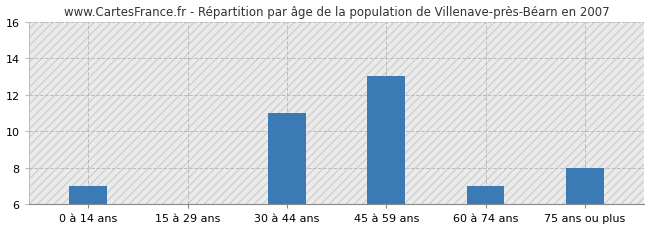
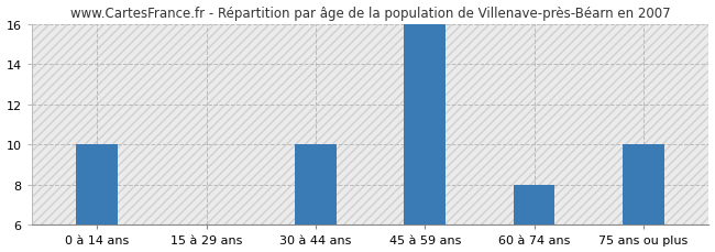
0 à 14 ans: 7 -> 10
30 à 44 ans: 11 -> 10
45 à 59 ans: 13 -> 16
60 à 74 ans: 7 -> 8
75 ans ou plus: 8 -> 10
